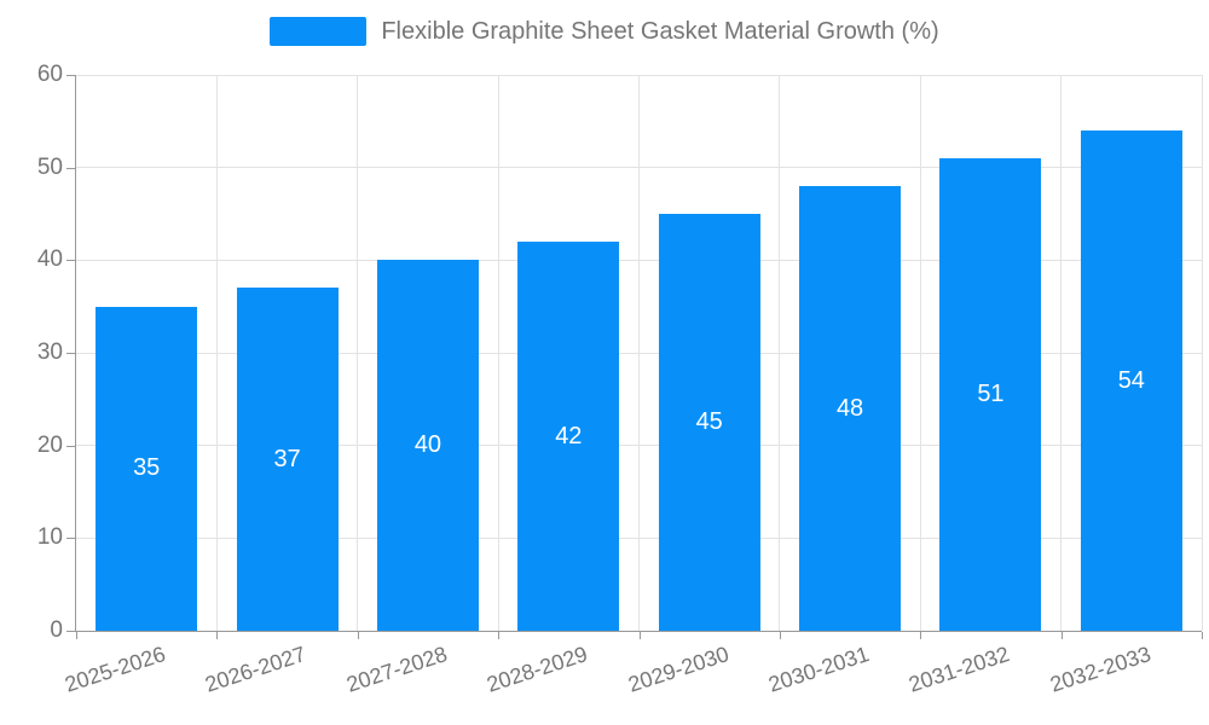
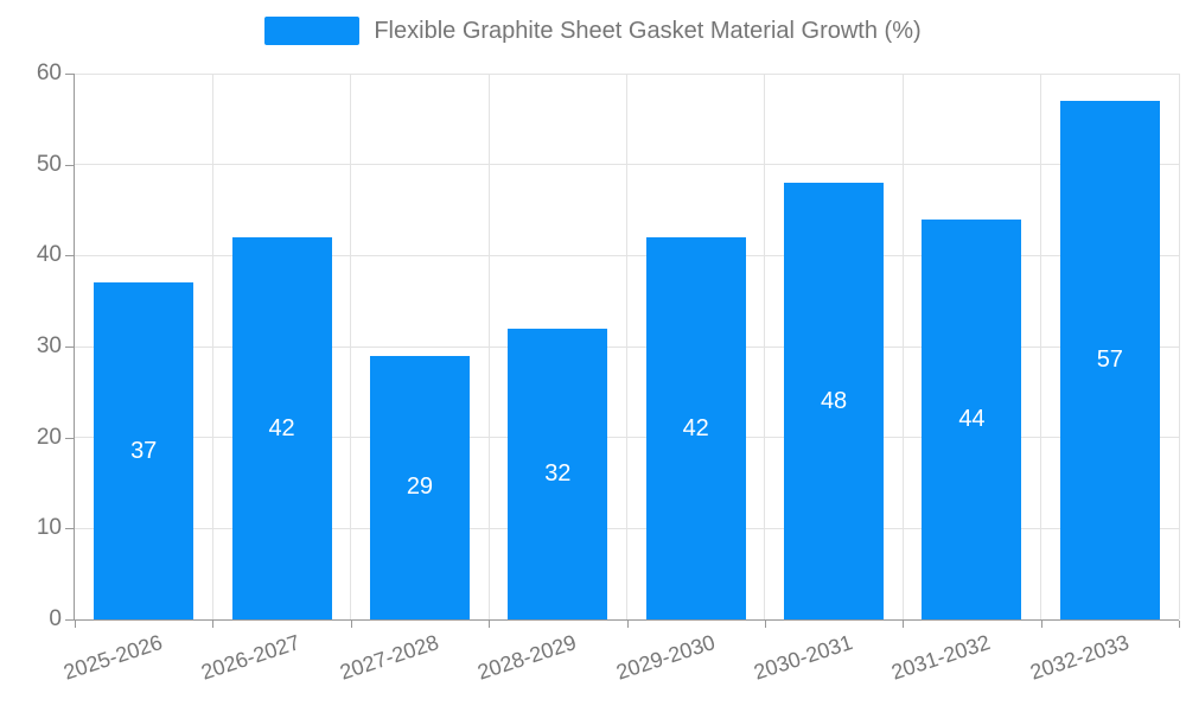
2025-2026: 35 -> 37
2026-2027: 37 -> 42
2027-2028: 40 -> 29
2028-2029: 42 -> 32
2029-2030: 45 -> 42
2031-2032: 51 -> 44
2032-2033: 54 -> 57
